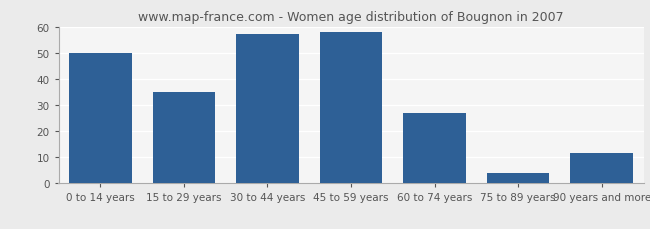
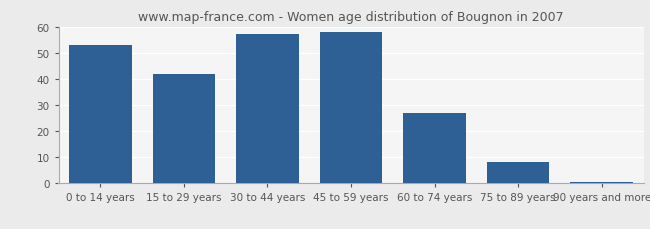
0 to 14 years: 50.0 -> 53.0
15 to 29 years: 35.0 -> 42.0
75 to 89 years: 4.0 -> 8.0
90 years and more: 11.5 -> 0.5
